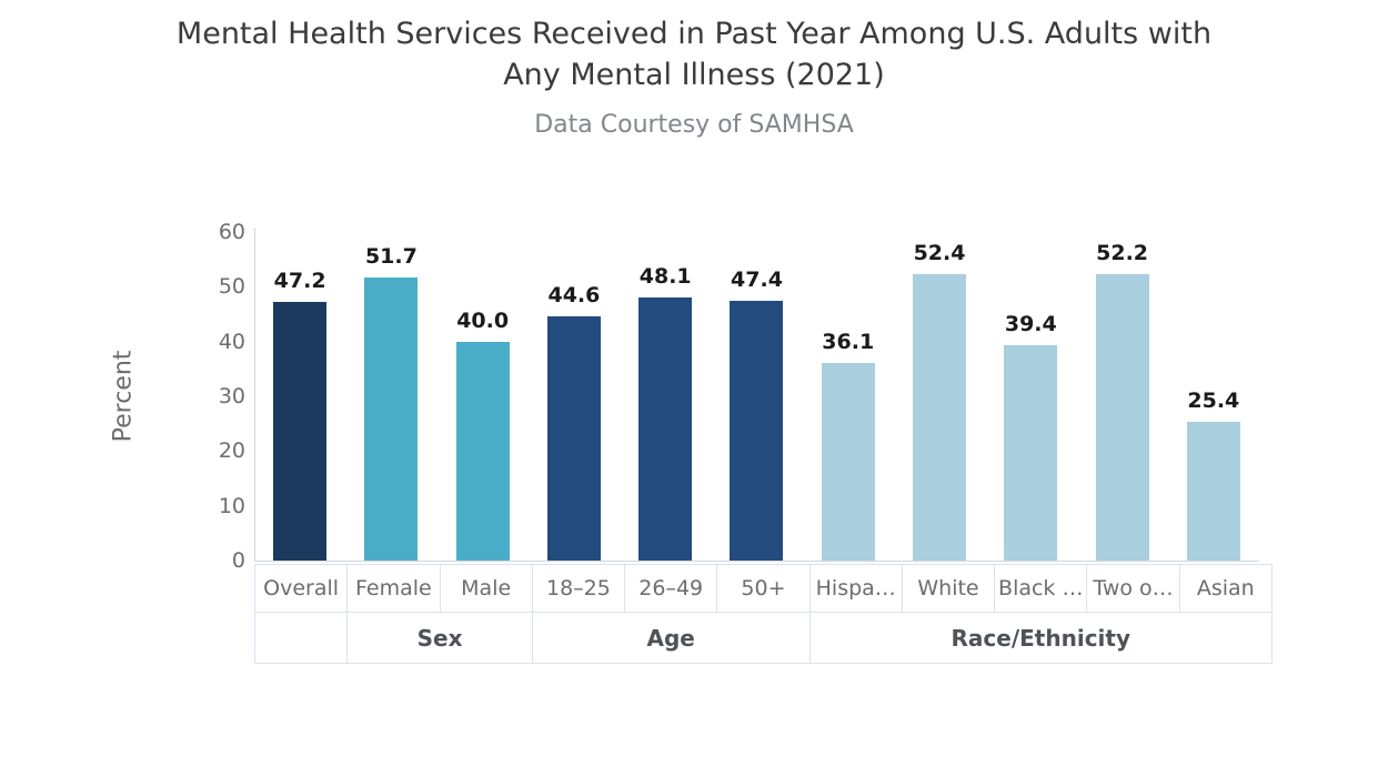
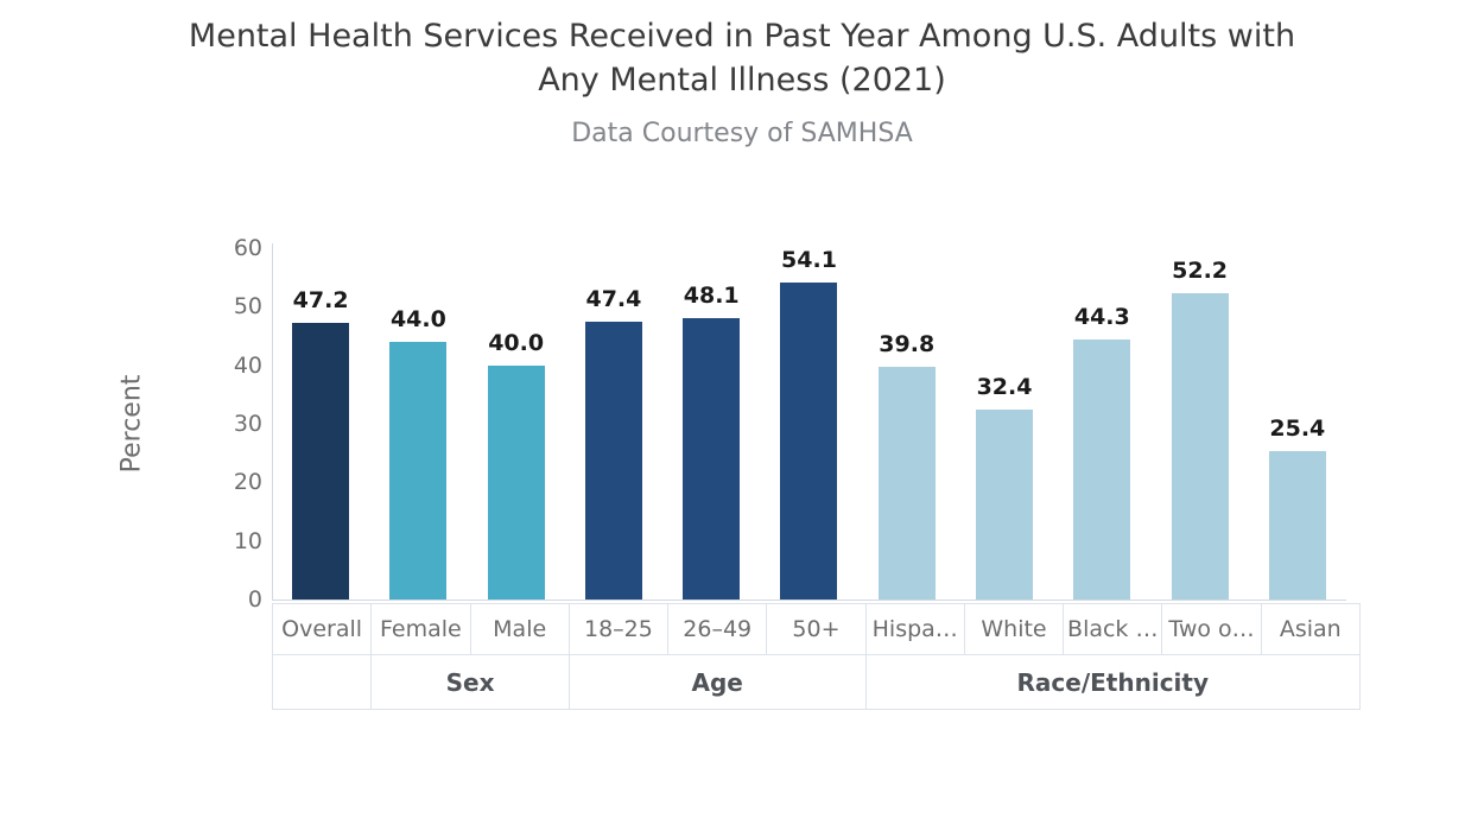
Female: 51.7 -> 44.0
18–25: 44.6 -> 47.4
50+: 47.4 -> 54.1
Hispa…: 36.1 -> 39.8
White: 52.4 -> 32.4
Black …: 39.4 -> 44.3
